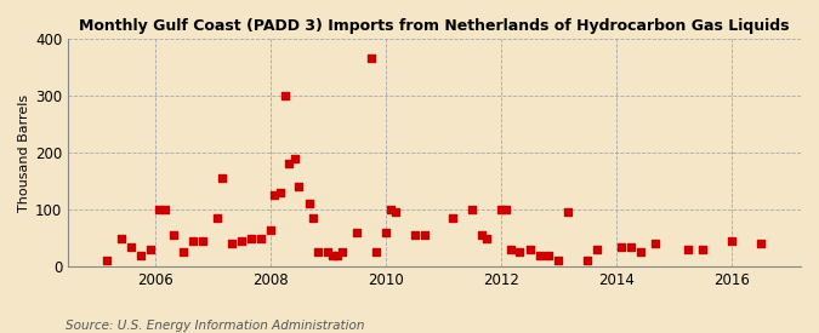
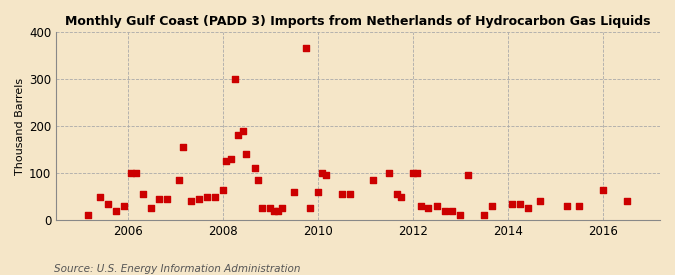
2016: 45 -> 65
